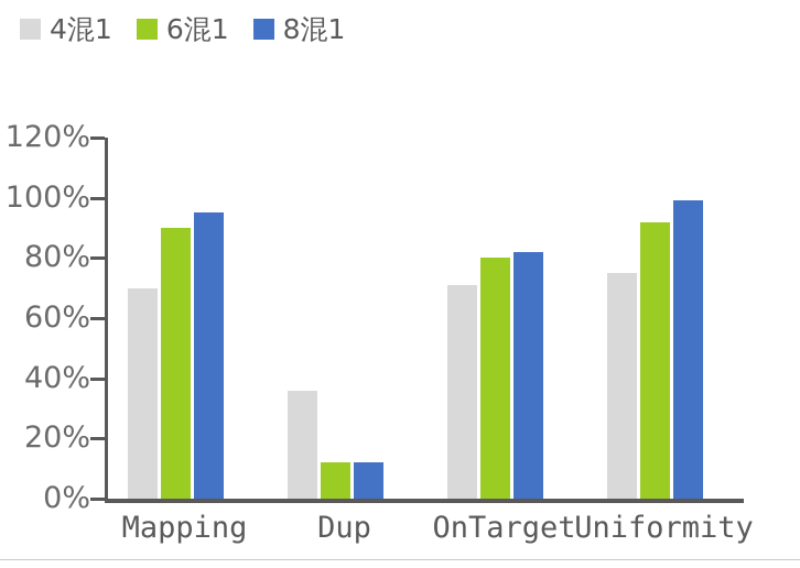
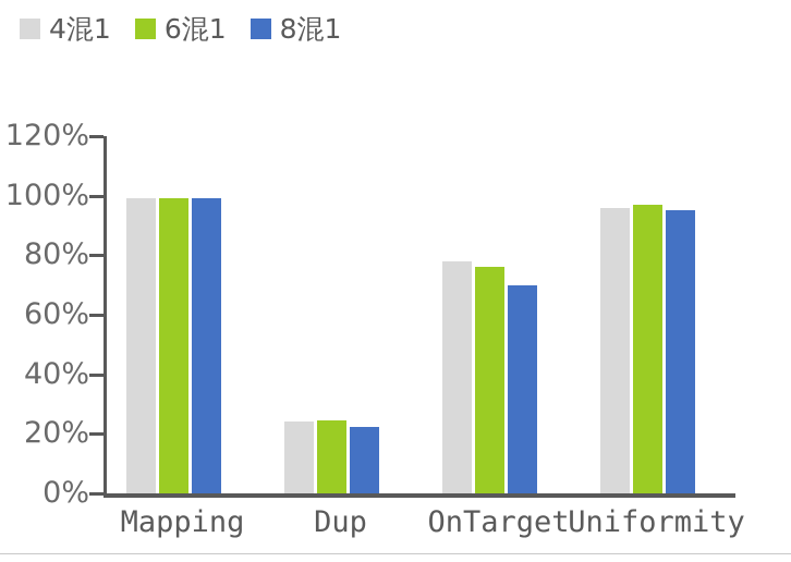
4混1/Mapping: 70% -> 99%
6混1/Mapping: 90% -> 99%
8混1/Mapping: 95% -> 99%
4混1/Dup: 36% -> 24%
6混1/Dup: 12% -> 24%
8混1/Dup: 12% -> 22%
4混1/OnTarget: 71% -> 78%
6混1/OnTarget: 80% -> 76%
8混1/OnTarget: 82% -> 70%
4混1/Uniformity: 75% -> 96%
6混1/Uniformity: 92% -> 97%
8混1/Uniformity: 99% -> 95%
